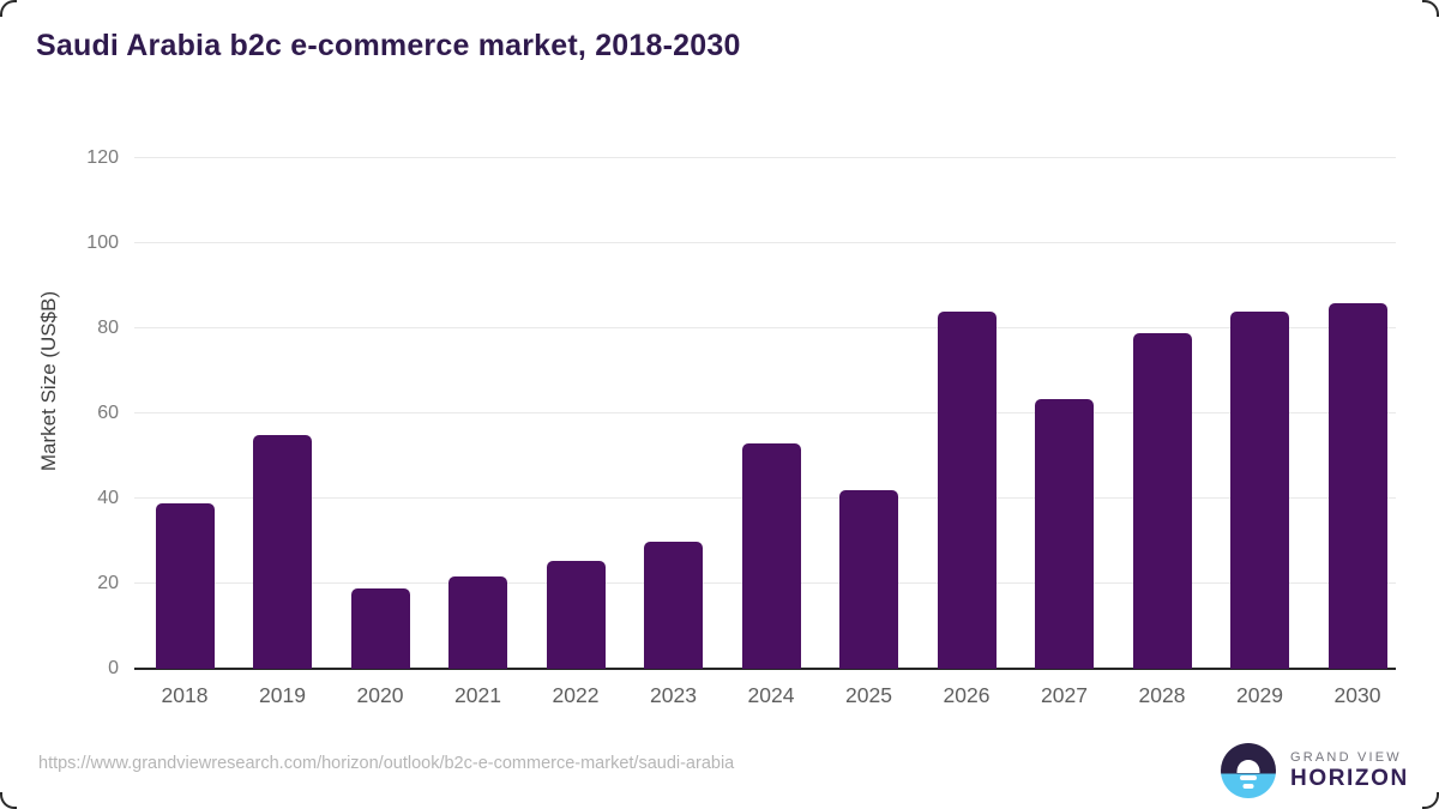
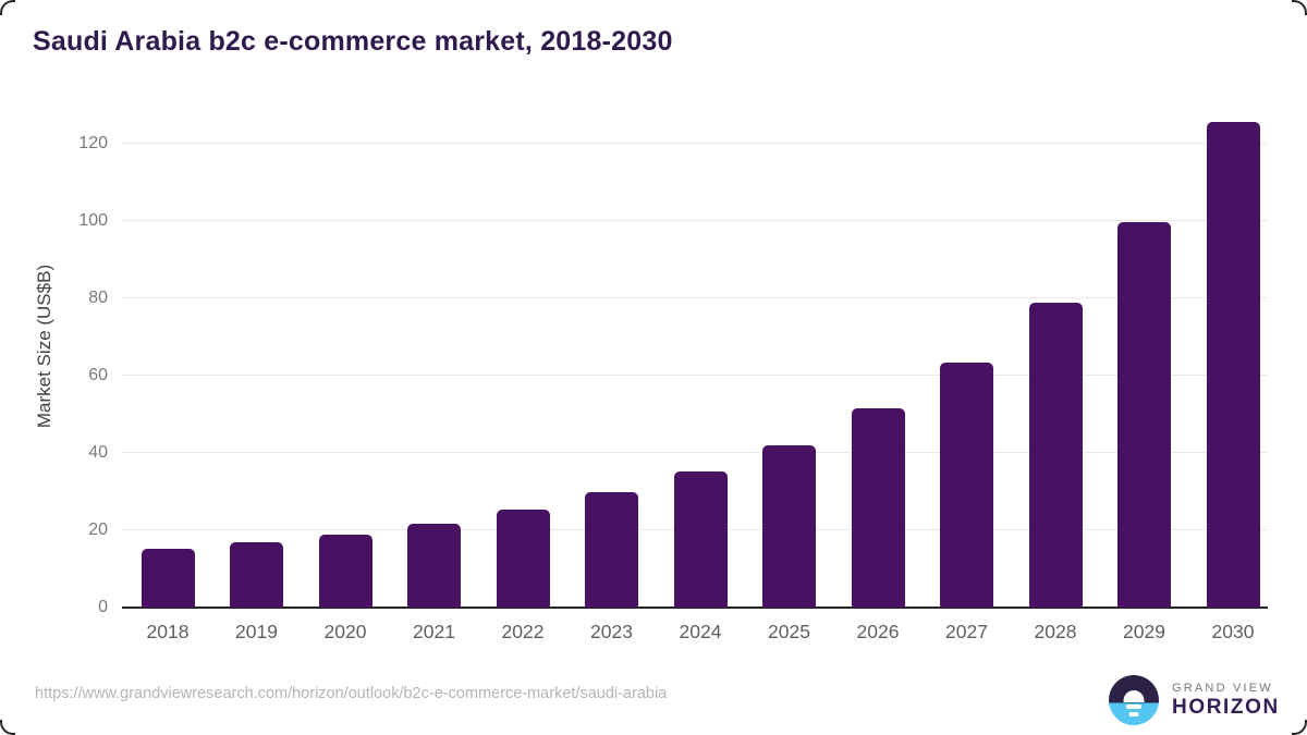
2018: 39 -> 15
2019: 55 -> 17
2024: 53 -> 35
2026: 84 -> 52
2029: 84 -> 100
2030: 86 -> 126
